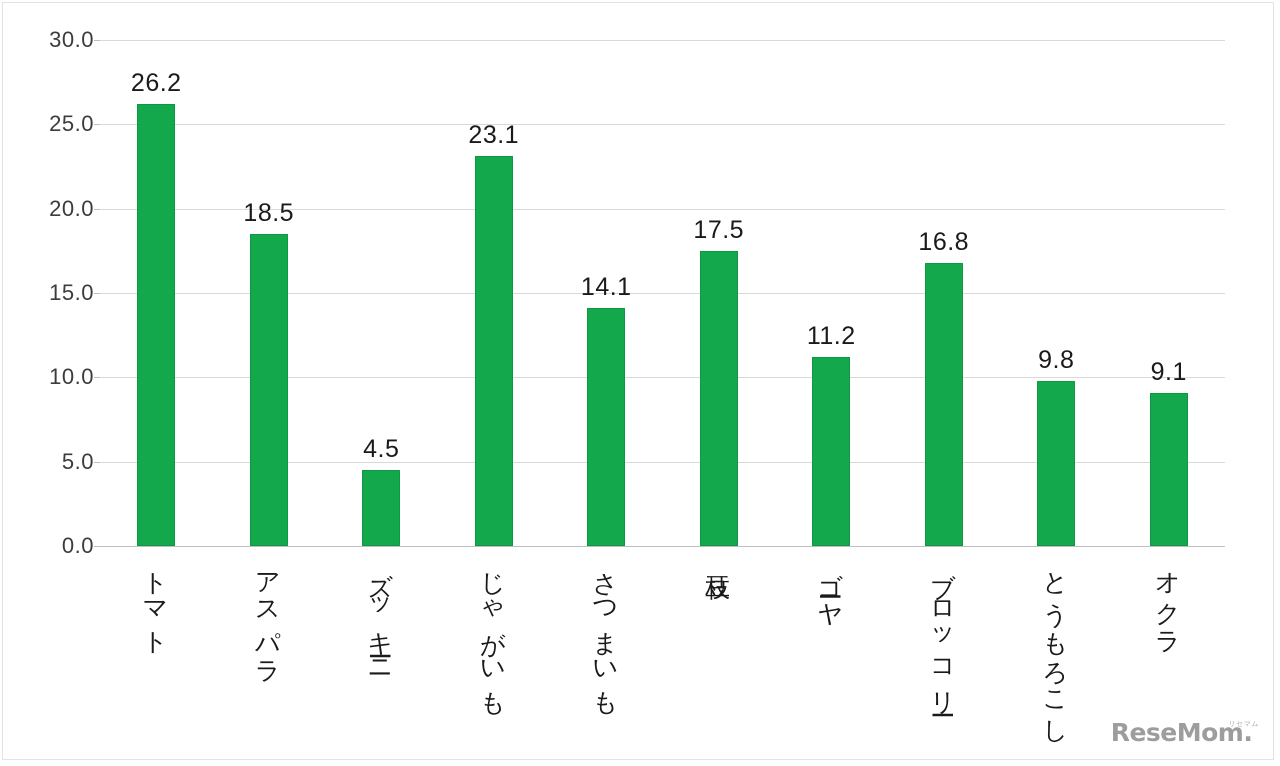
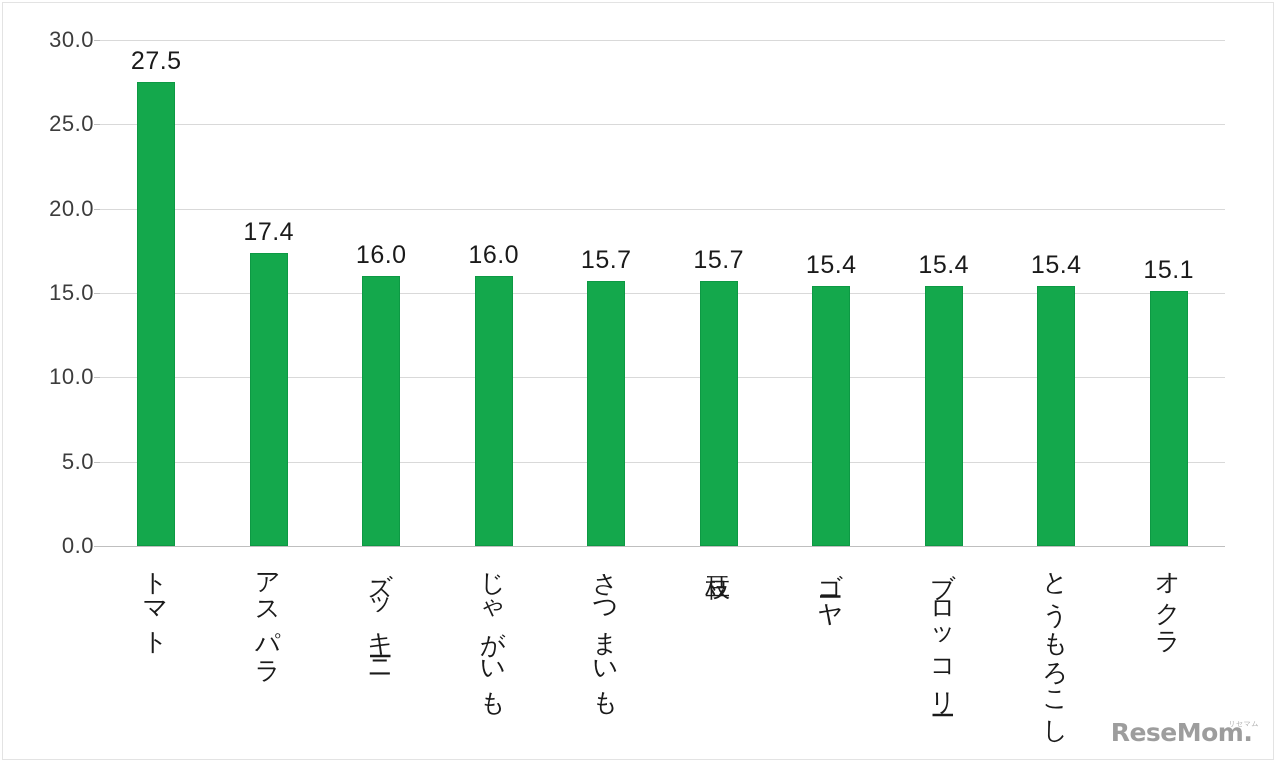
トマト: 26.2 -> 27.5
アスパラ: 18.5 -> 17.4
ズッキーニ: 4.5 -> 16.0
じゃがいも: 23.1 -> 16.0
さつまいも: 14.1 -> 15.7
枝豆: 17.5 -> 15.7
ゴーヤ: 11.2 -> 15.4
ブロッコリー: 16.8 -> 15.4
とうもろこし: 9.8 -> 15.4
オクラ: 9.1 -> 15.1
